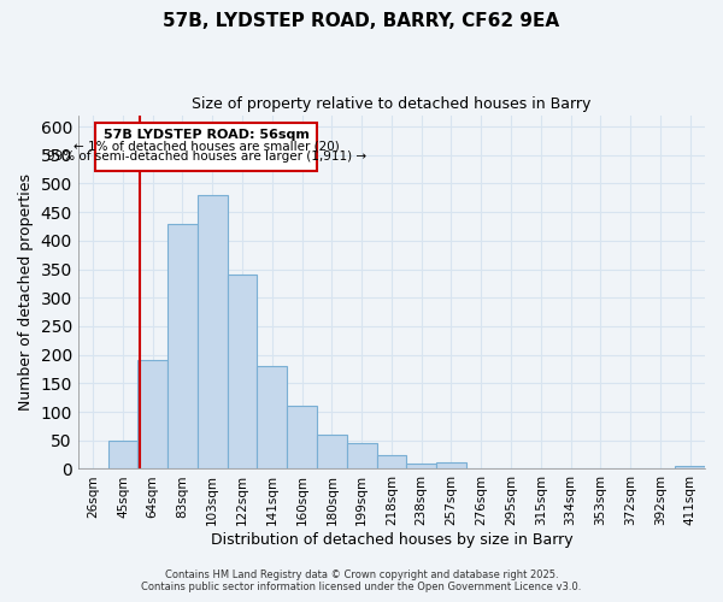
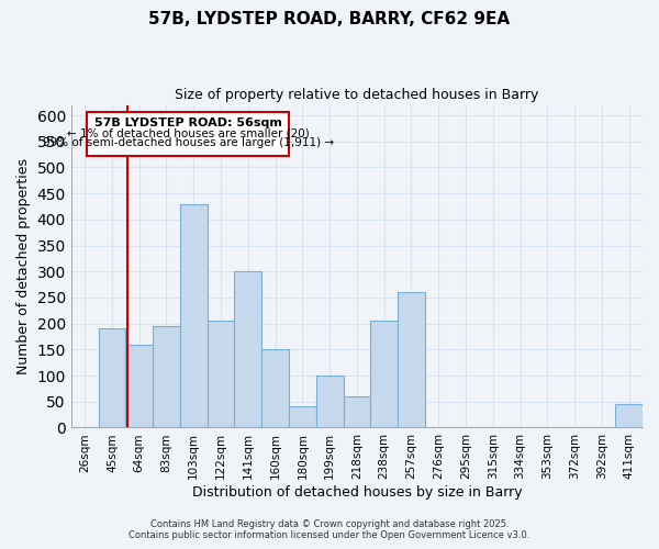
45sqm: 50 -> 190
64sqm: 190 -> 160
83sqm: 430 -> 195
103sqm: 480 -> 430
122sqm: 340 -> 205
141sqm: 180 -> 300
160sqm: 110 -> 150
180sqm: 60 -> 40
199sqm: 45 -> 100
218sqm: 25 -> 60
238sqm: 10 -> 205
257sqm: 12 -> 260
411sqm: 5 -> 45
